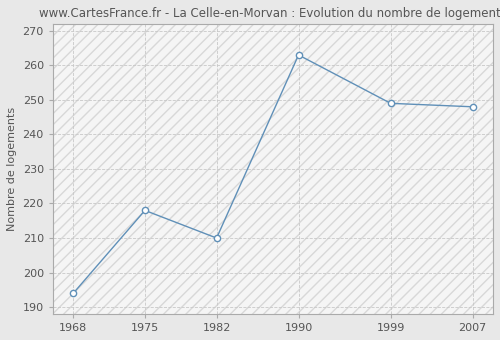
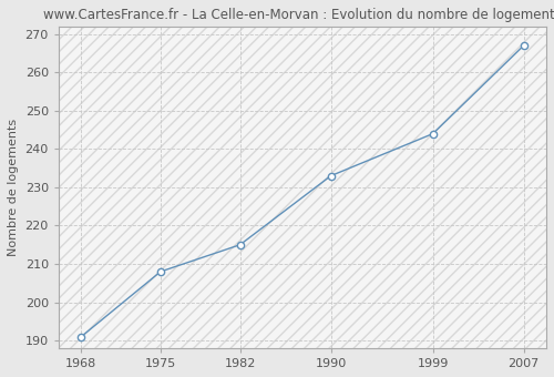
1968: 194 -> 191
1975: 218 -> 208
1982: 210 -> 215
1990: 263 -> 233
1999: 249 -> 244
2007: 248 -> 267
